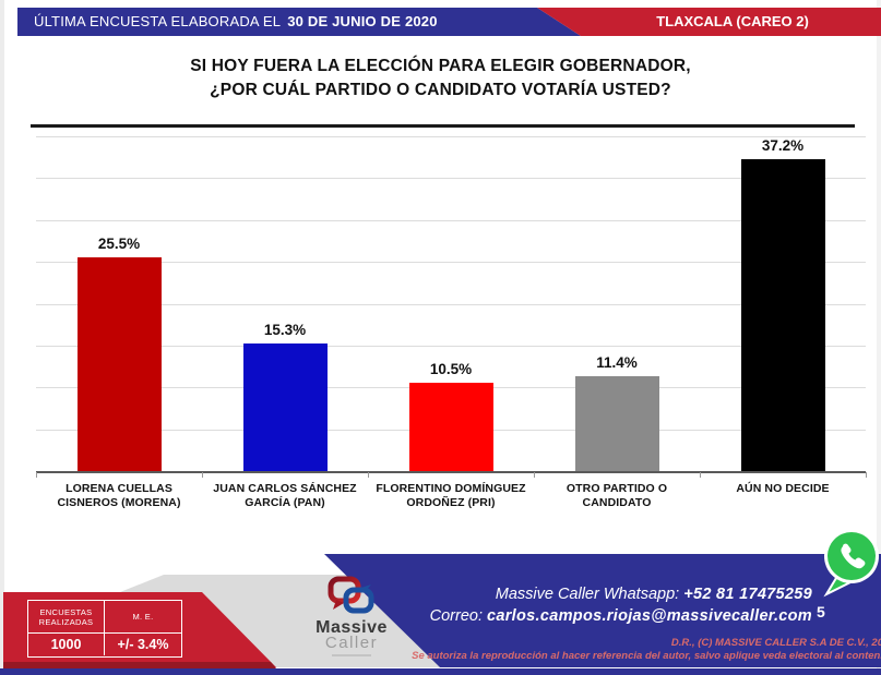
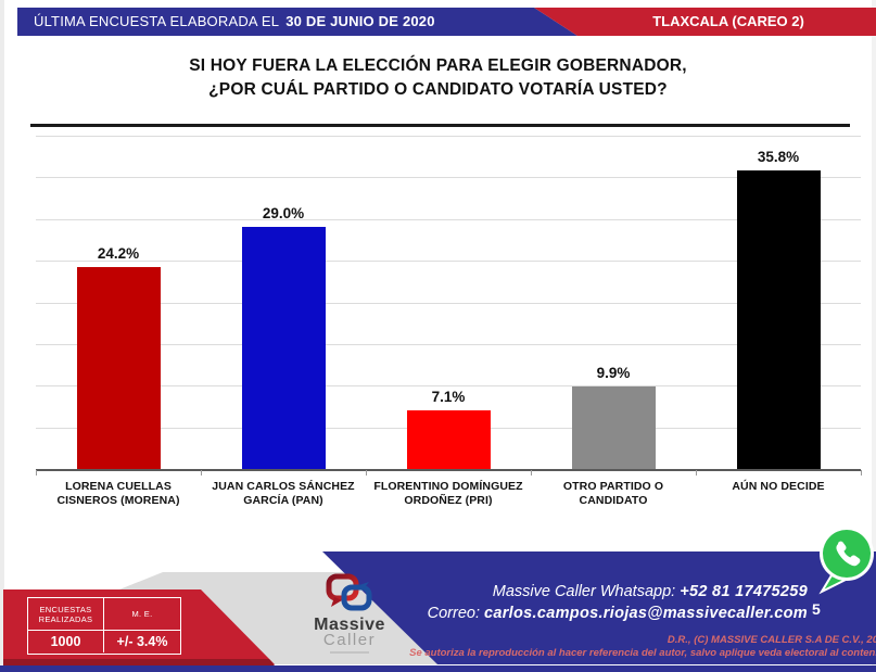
LORENA CUELLAS CISNEROS (MORENA): 25.5% -> 24.2%
JUAN CARLOS SÁNCHEZ GARCÍA (PAN): 15.3% -> 29.0%
FLORENTINO DOMÍNGUEZ ORDOÑEZ (PRI): 10.5% -> 7.1%
OTRO PARTIDO O CANDIDATO: 11.4% -> 9.9%
AÚN NO DECIDE: 37.2% -> 35.8%
